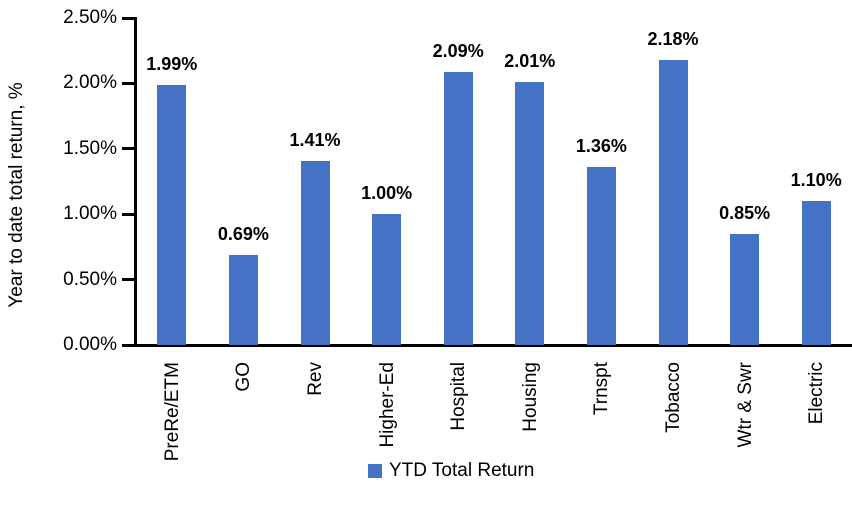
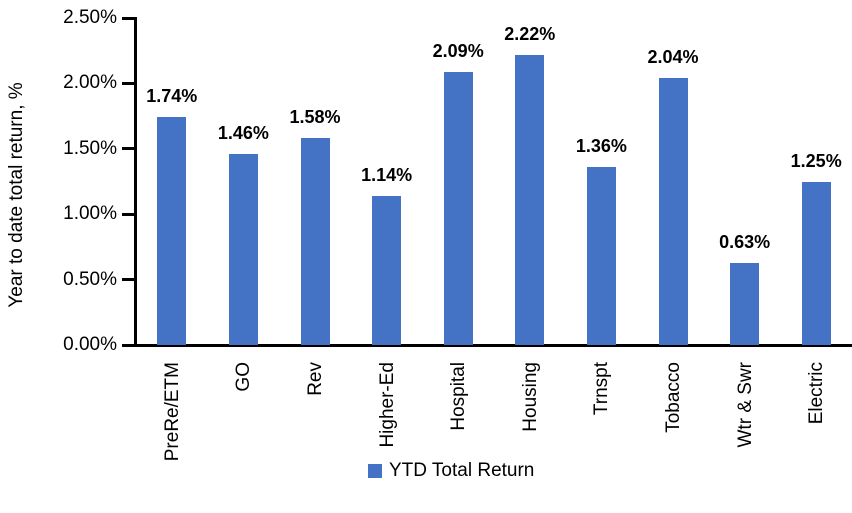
PreRe/ETM: 1.99% -> 1.74%
GO: 0.69% -> 1.46%
Rev: 1.41% -> 1.58%
Higher-Ed: 1.00% -> 1.14%
Housing: 2.01% -> 2.22%
Tobacco: 2.18% -> 2.04%
Wtr & Swr: 0.85% -> 0.63%
Electric: 1.10% -> 1.25%
